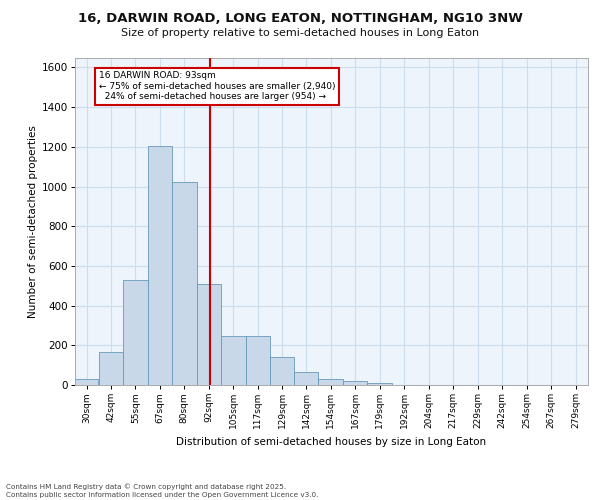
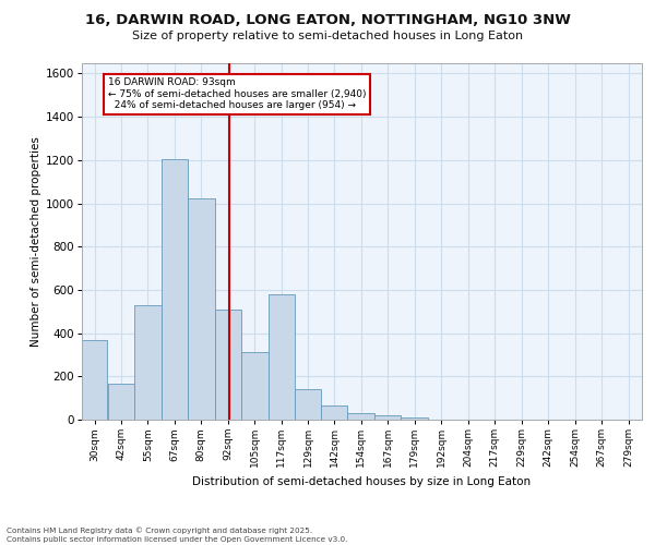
30sqm: 30 -> 370
105sqm: 240 -> 310
117sqm: 240 -> 580
